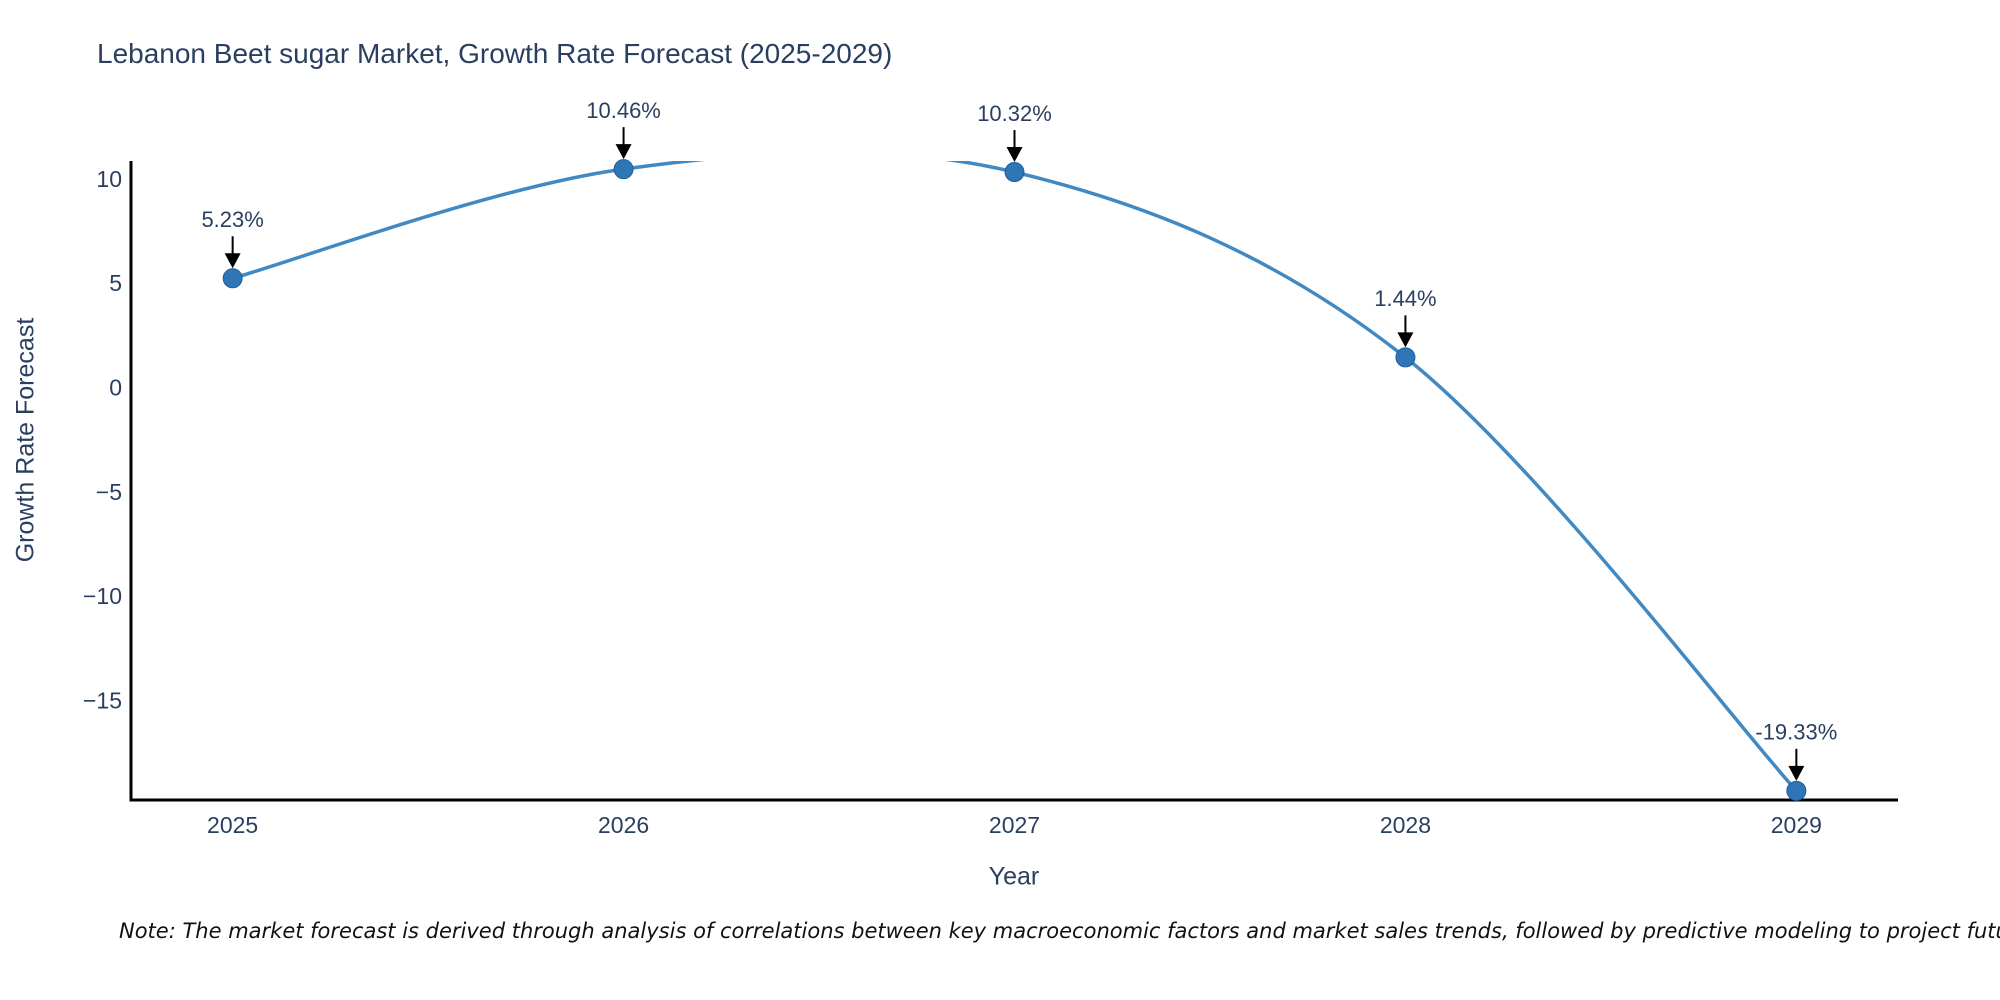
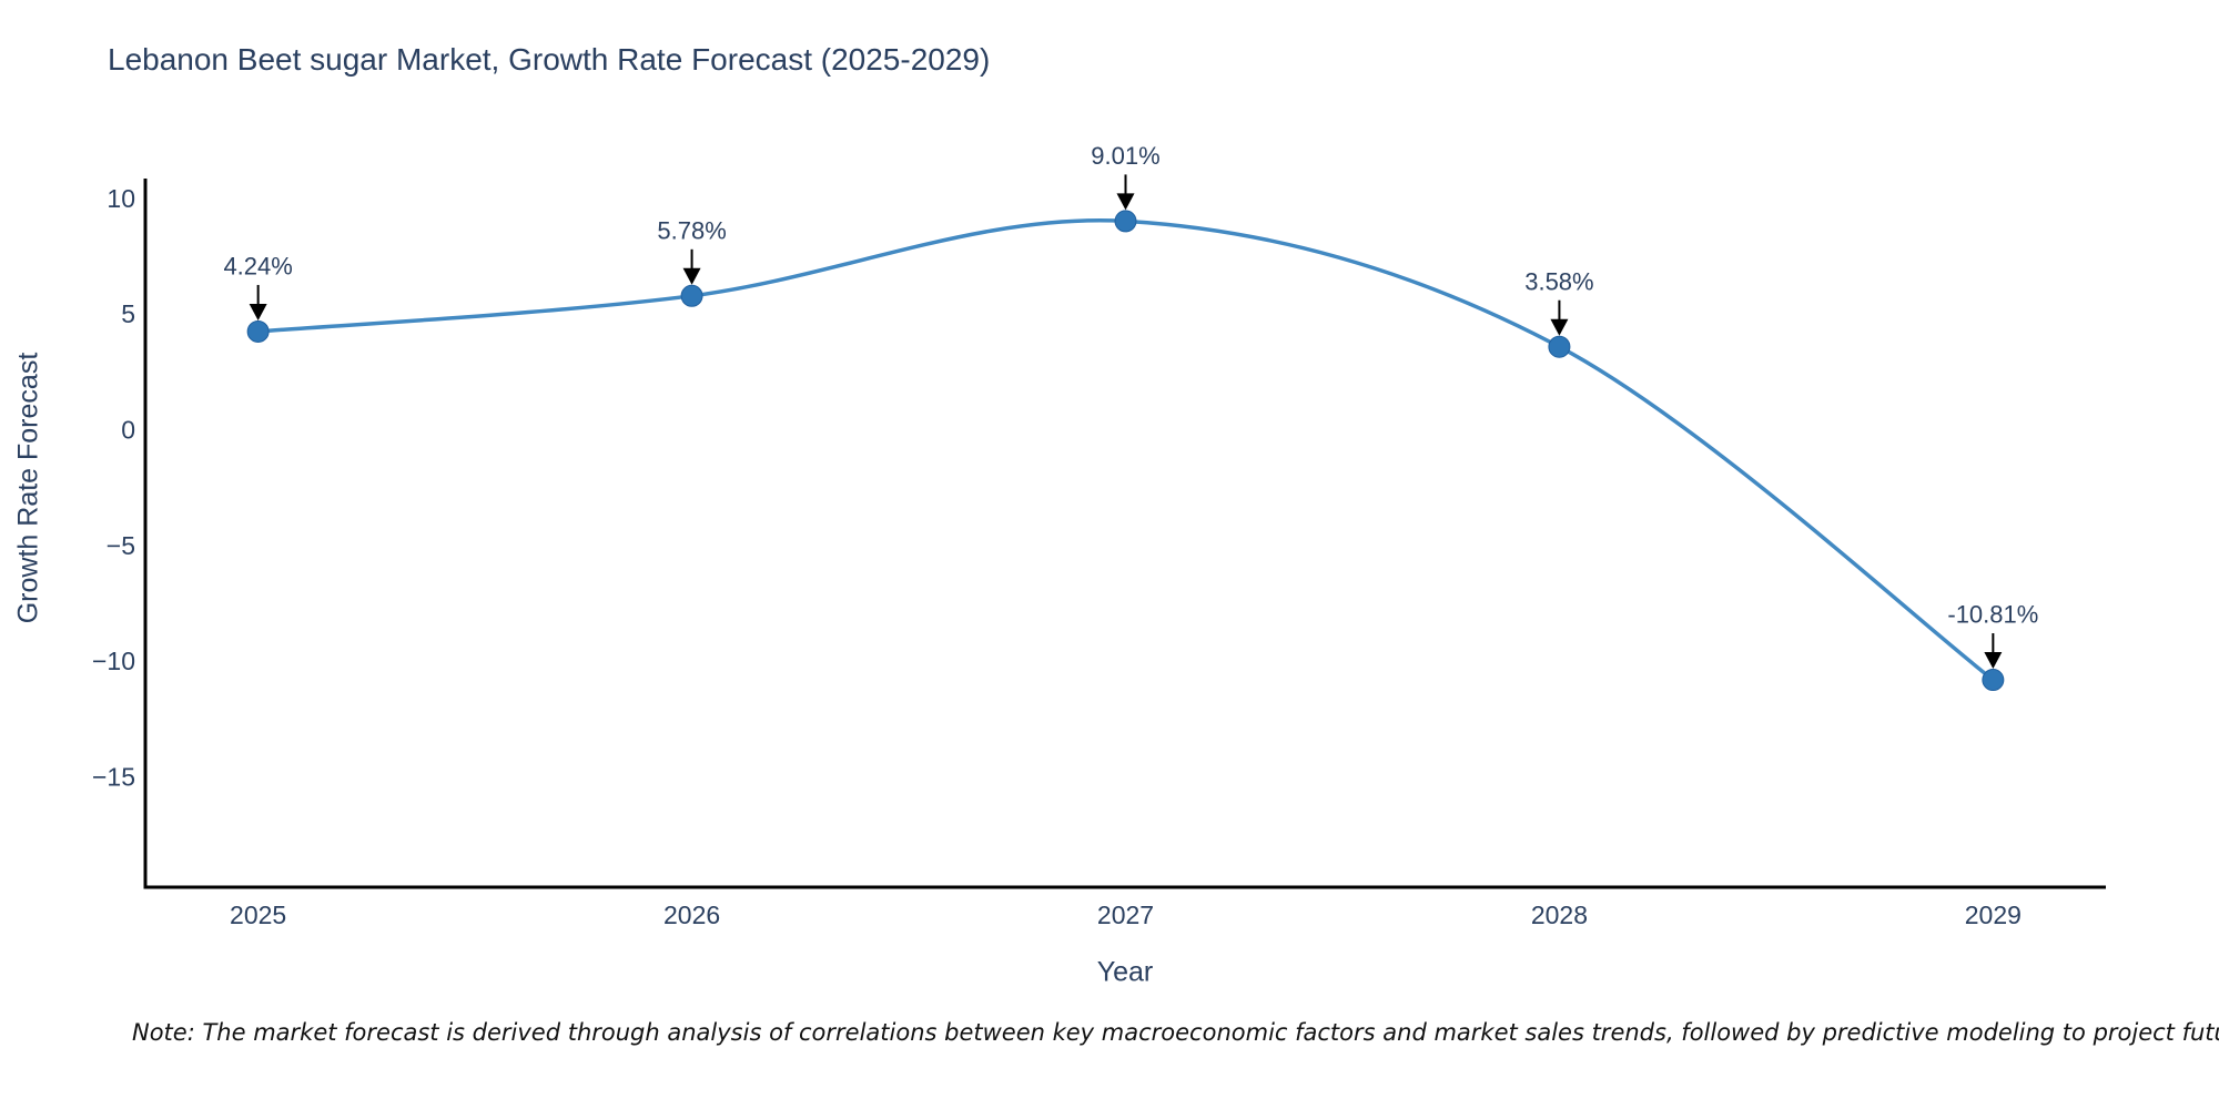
2025: 5.23% -> 4.24%
2026: 10.46% -> 5.78%
2027: 10.32% -> 9.01%
2028: 1.44% -> 3.58%
2029: -19.33% -> -10.81%
